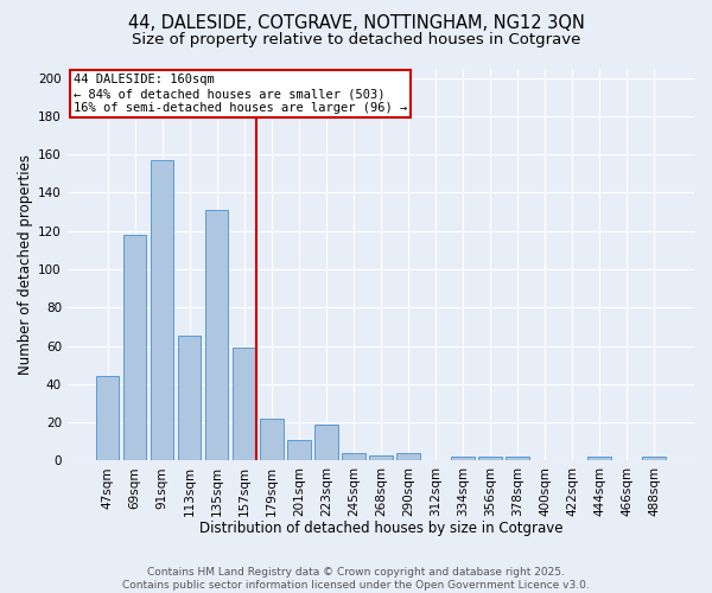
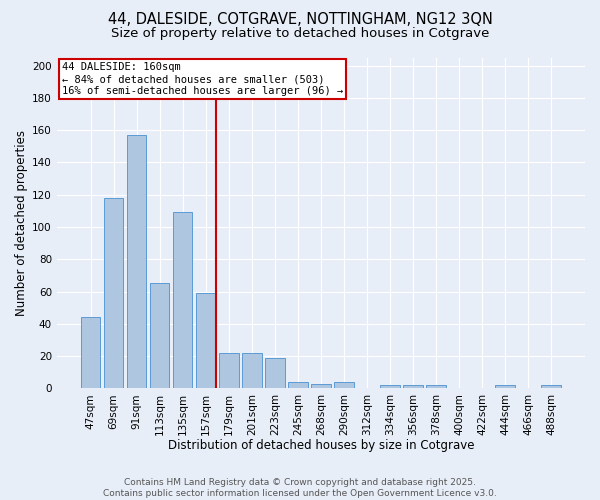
135sqm: 131 -> 109
201sqm: 11 -> 22
